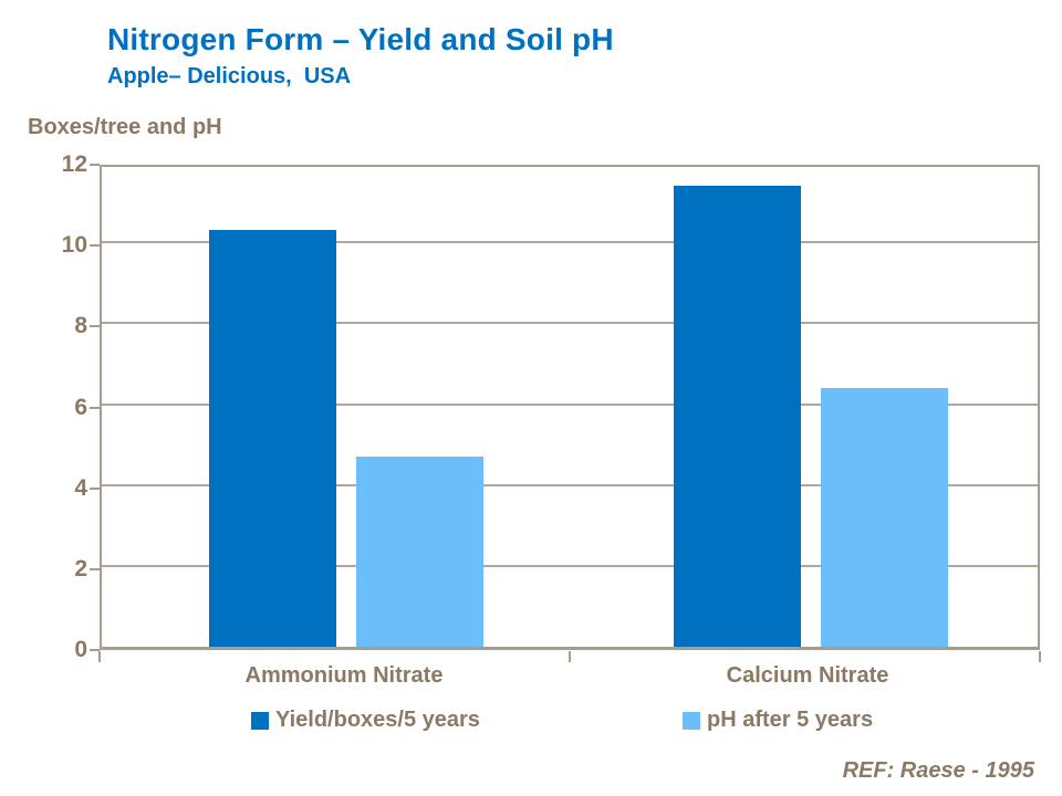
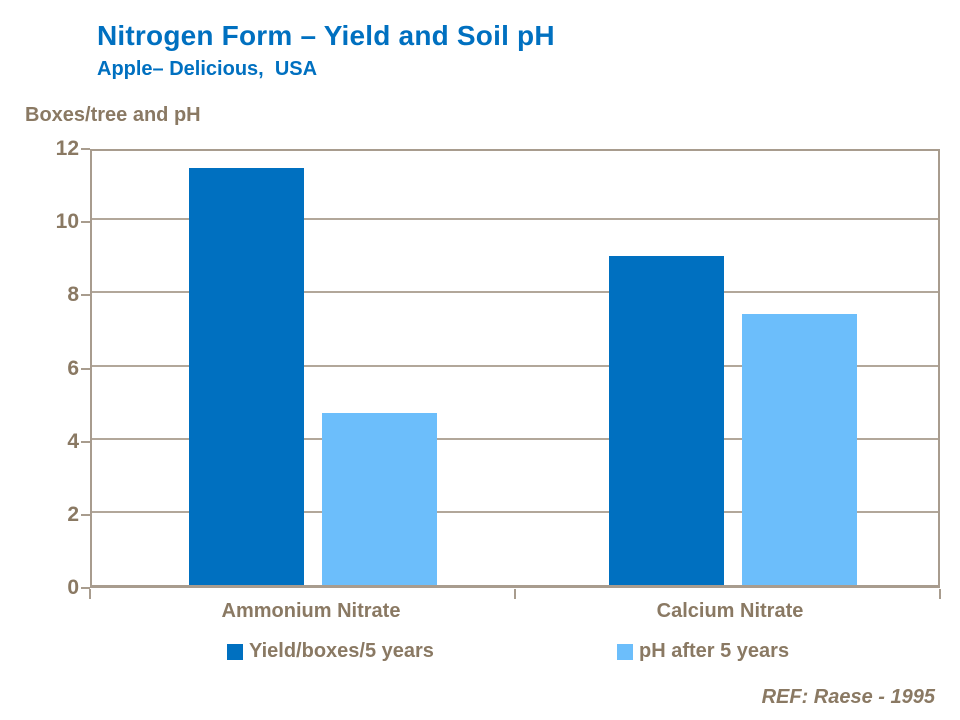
Yield/boxes/5 years/Ammonium Nitrate: 10.3 -> 11.4
Yield/boxes/5 years/Calcium Nitrate: 11.4 -> 9.0
pH after 5 years/Calcium Nitrate: 6.4 -> 7.4
